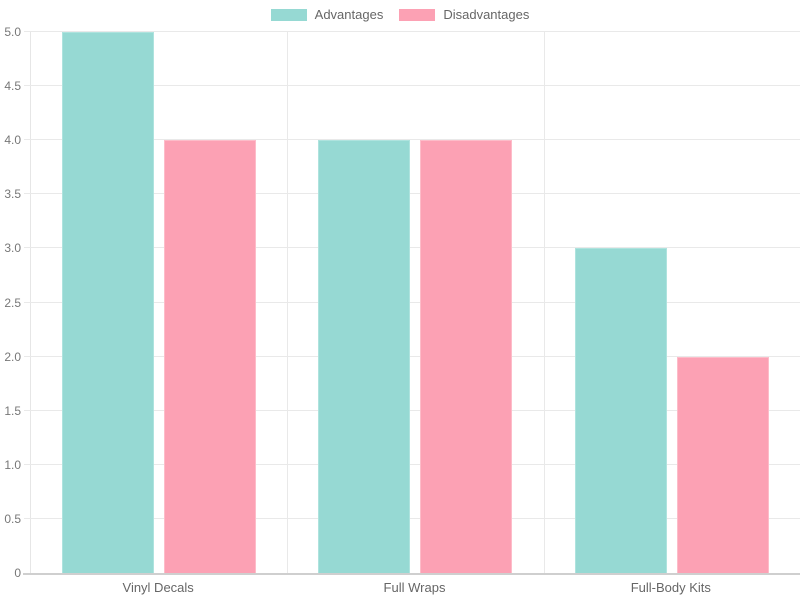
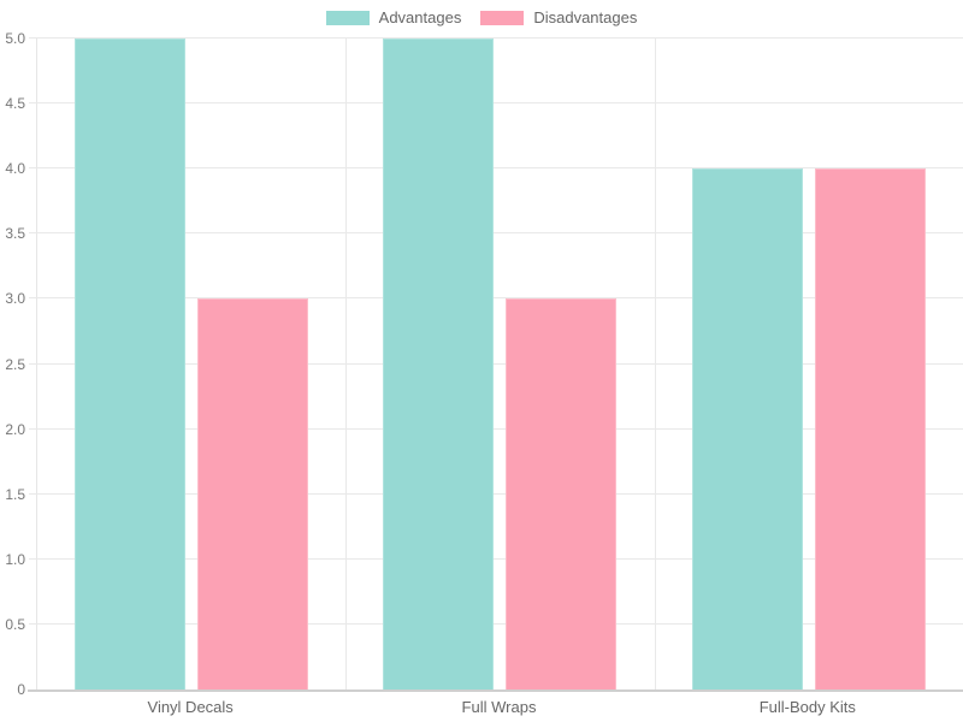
Disadvantages/Vinyl Decals: 4 -> 3
Advantages/Full Wraps: 4 -> 5
Disadvantages/Full Wraps: 4 -> 3
Advantages/Full-Body Kits: 3 -> 4
Disadvantages/Full-Body Kits: 2 -> 4
